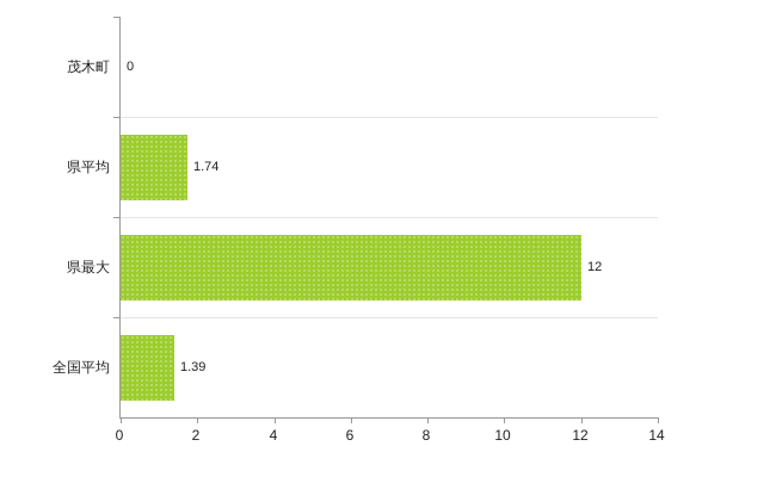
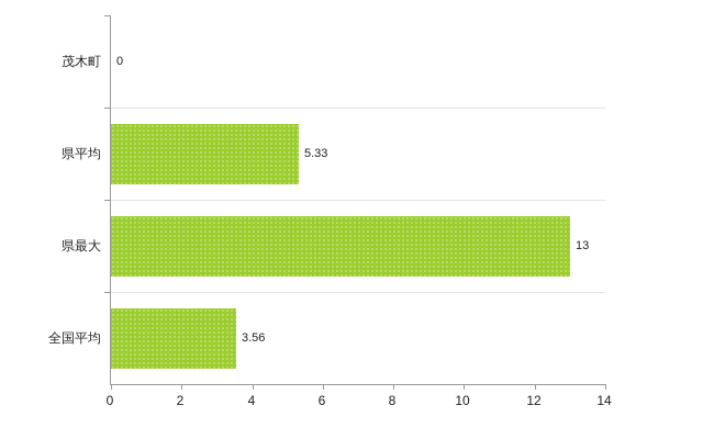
県平均: 1.74 -> 5.33
県最大: 12 -> 13
全国平均: 1.39 -> 3.56
